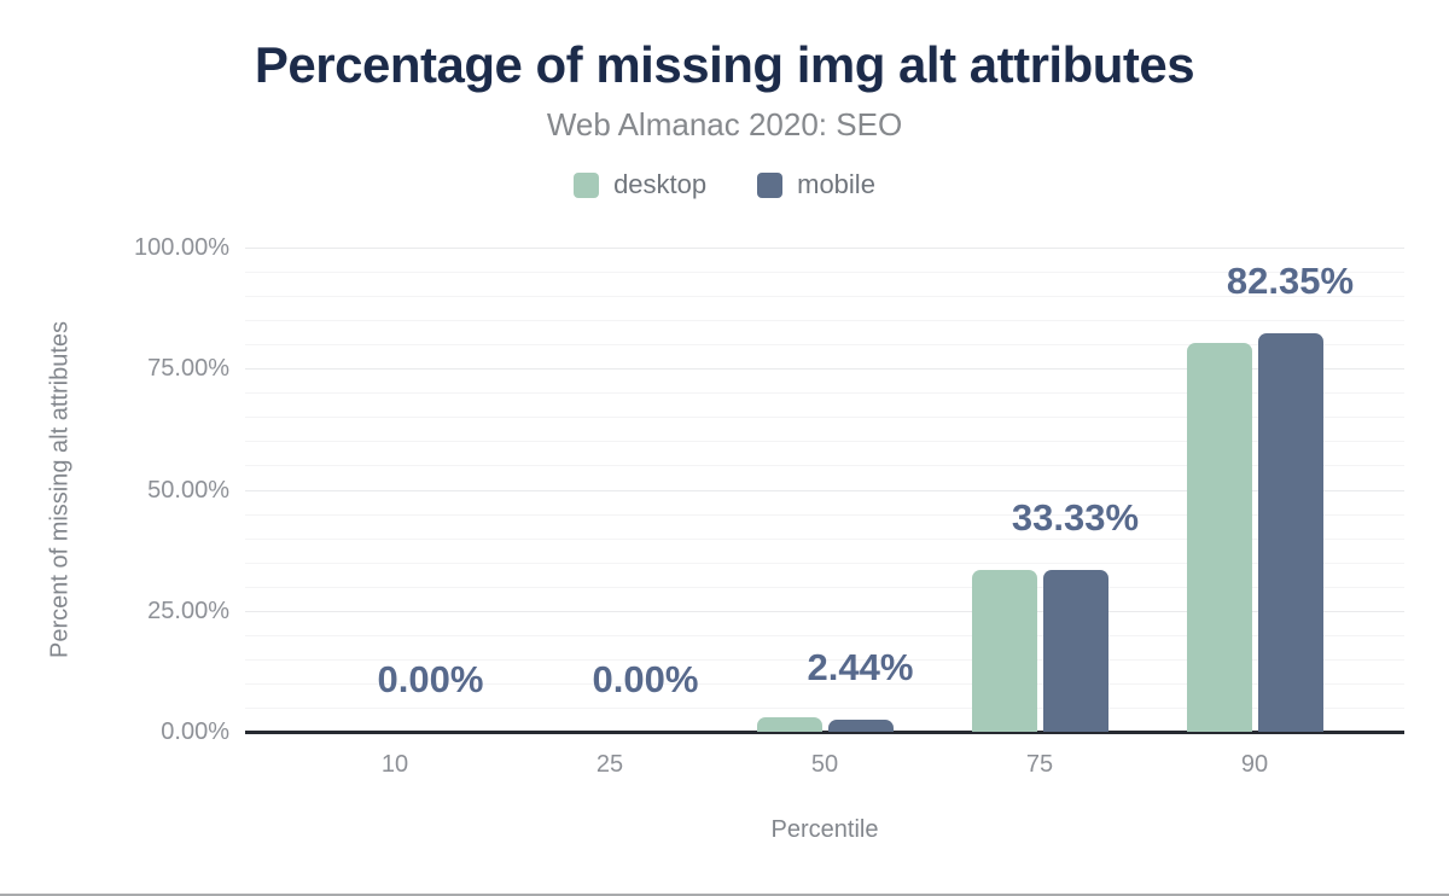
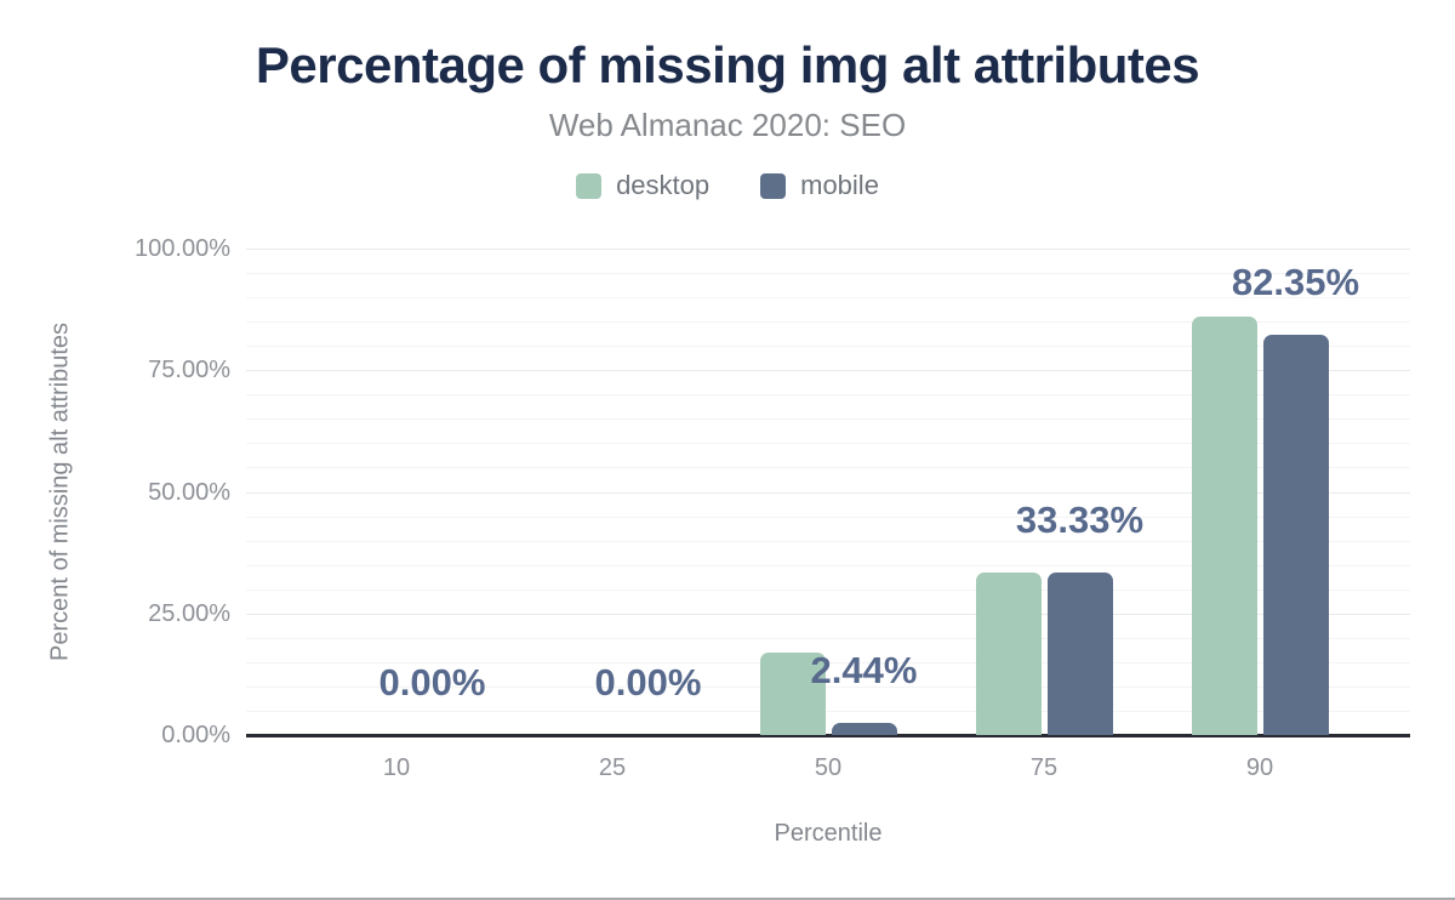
desktop/50: 3% -> 17%
desktop/90: 80% -> 86%
